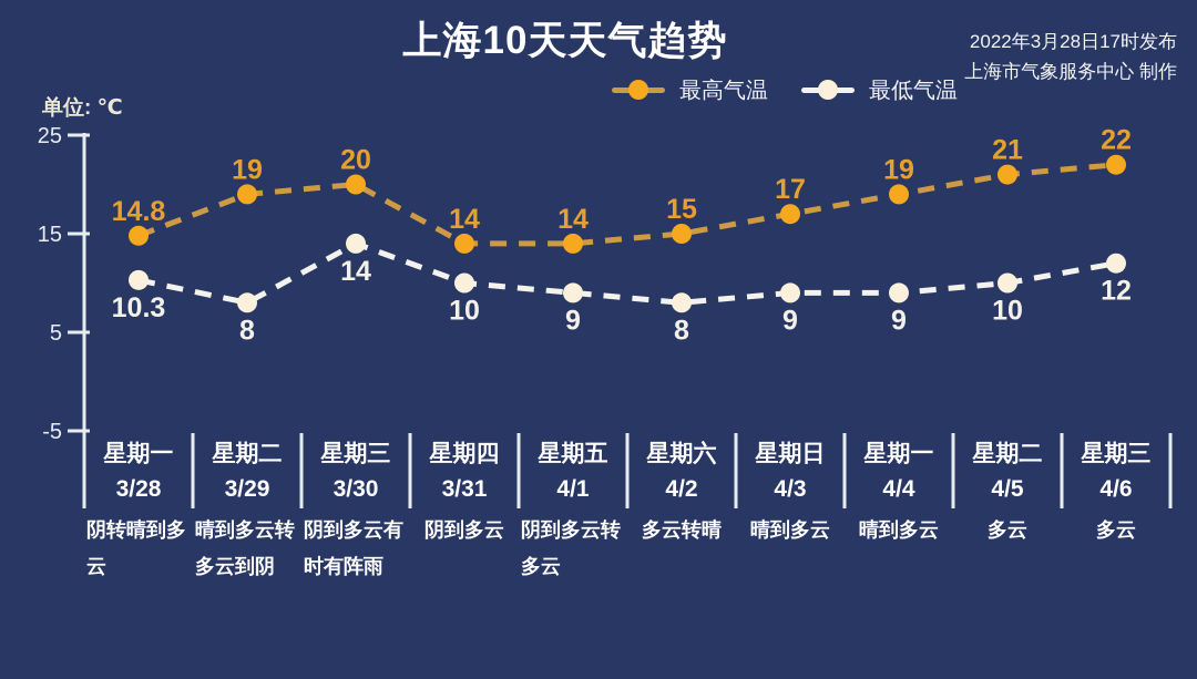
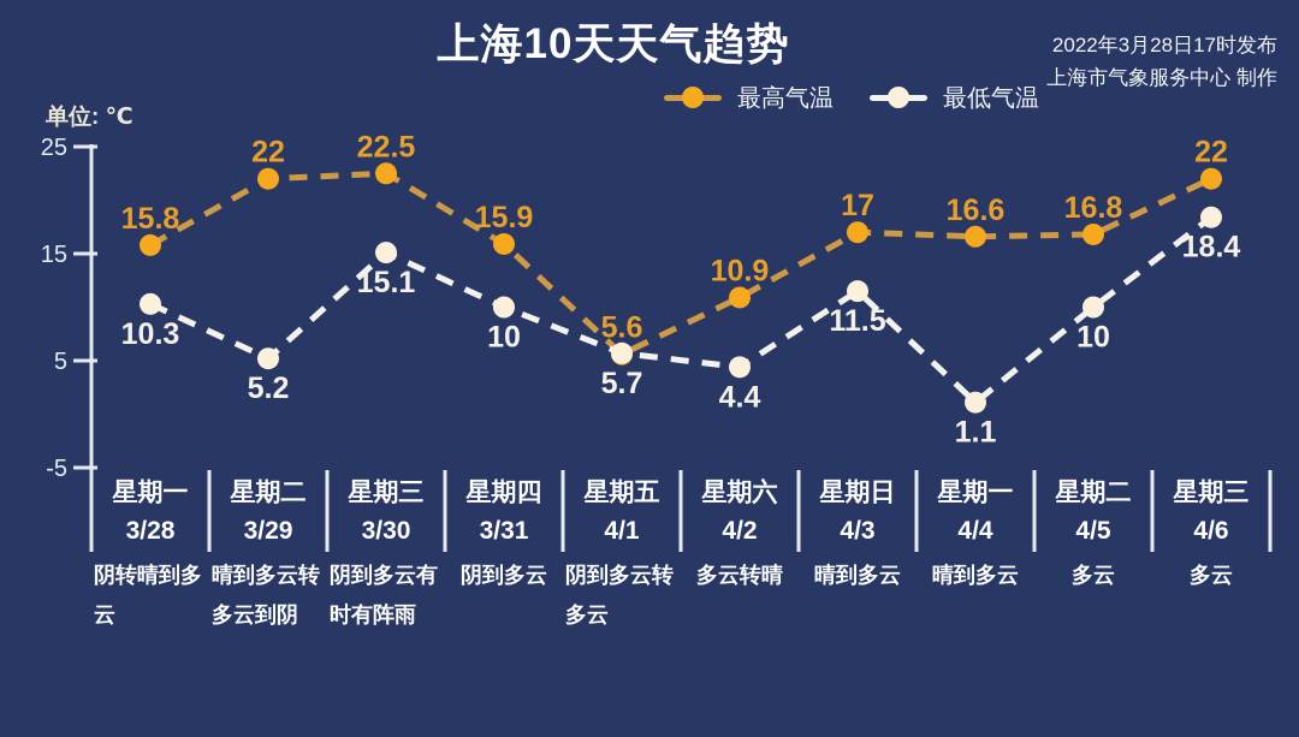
最高气温/3/28: 14.8 -> 15.8
最高气温/3/29: 19 -> 22
最低气温/3/29: 8 -> 5.2
最高气温/3/30: 20 -> 22.5
最低气温/3/30: 14 -> 15.1
最高气温/3/31: 14 -> 15.9
最高气温/4/1: 14 -> 5.6
最低气温/4/1: 9 -> 5.7
最高气温/4/2: 15 -> 10.9
最低气温/4/2: 8 -> 4.4
最低气温/4/3: 9 -> 11.5
最高气温/4/4: 19 -> 16.6
最低气温/4/4: 9 -> 1.1
最高气温/4/5: 21 -> 16.8
最低气温/4/6: 12 -> 18.4
